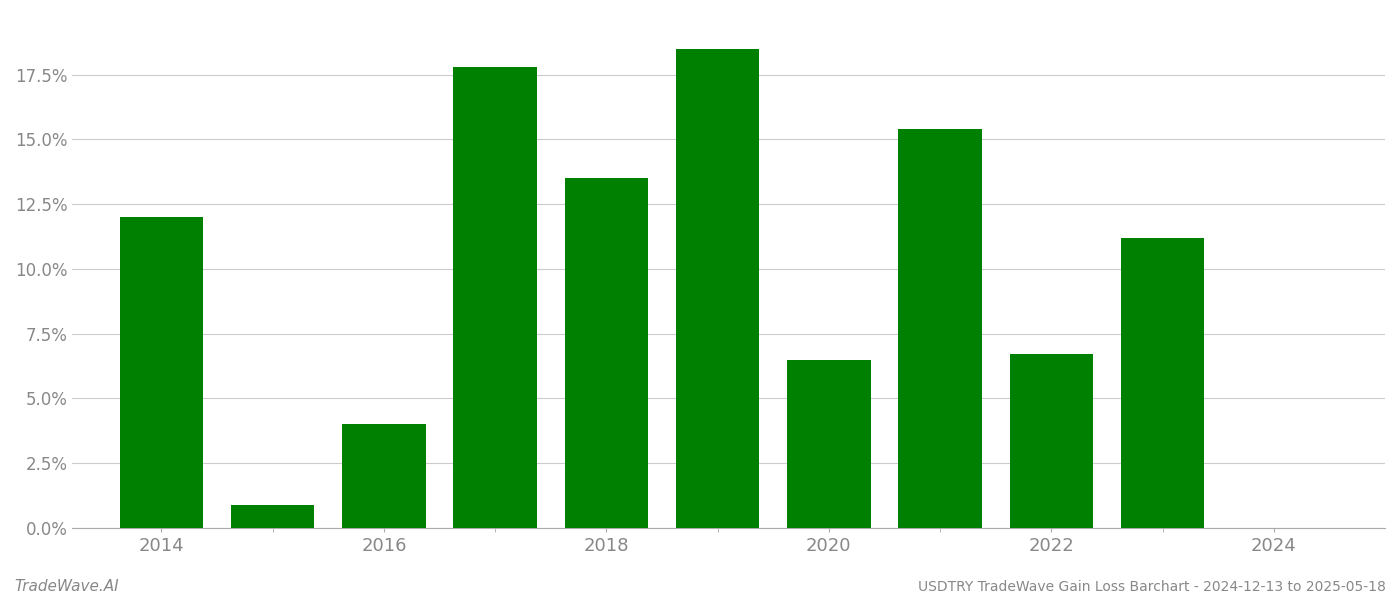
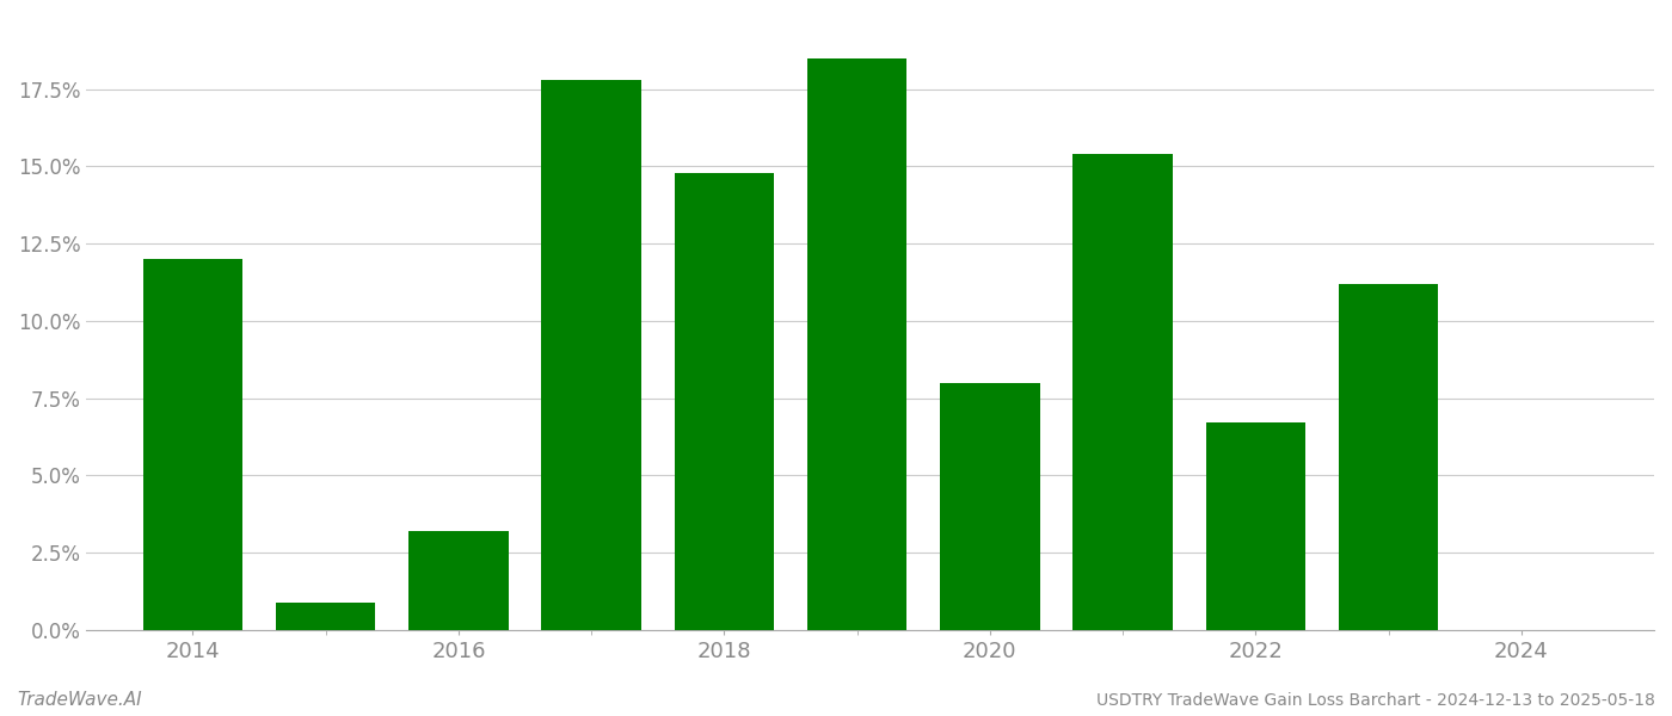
2016: 4.0% -> 3.2%
2018: 13.5% -> 14.8%
2020: 6.5% -> 8.0%
